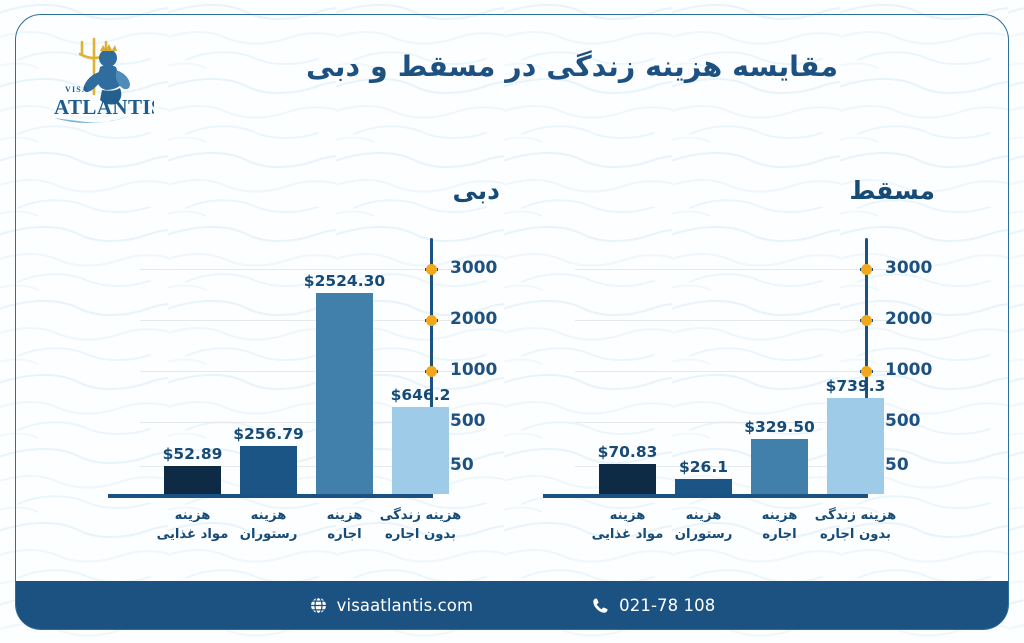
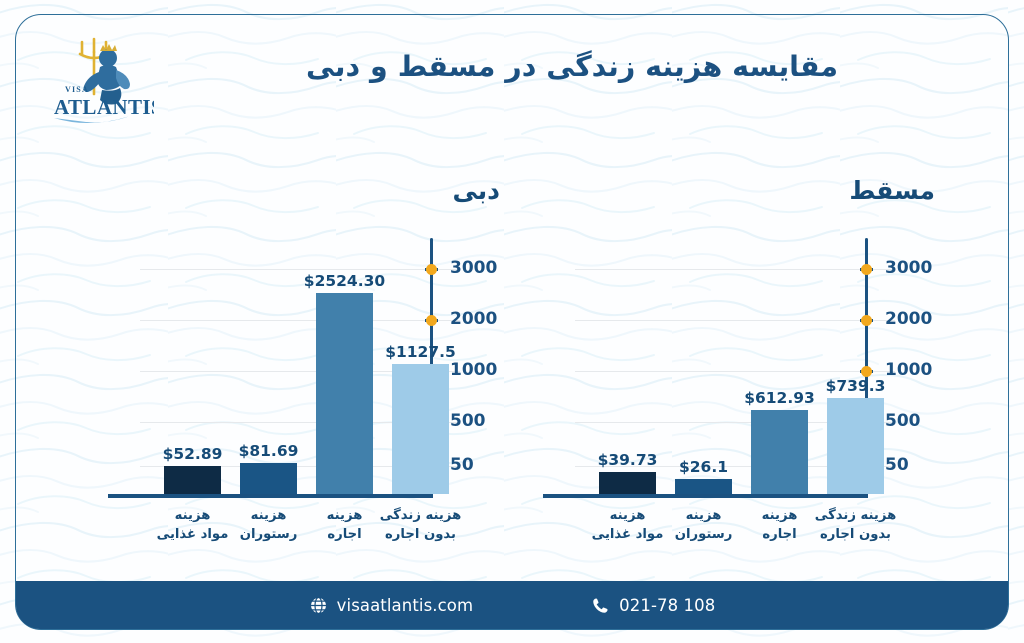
دبی/هزینه رستوران: $256.79 -> $81.69
دبی/هزینه زندگی بدون اجاره: $646.2 -> $1127.5
مسقط/هزینه مواد غذایی: $70.83 -> $39.73
مسقط/هزینه اجاره: $329.50 -> $612.93
